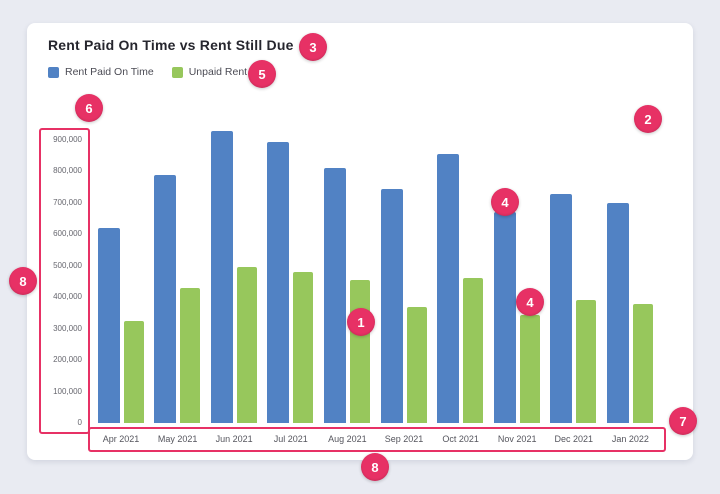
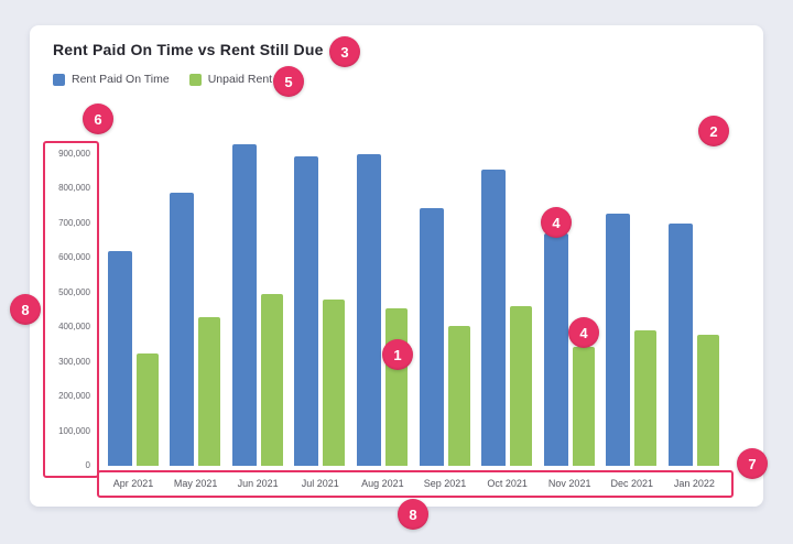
Rent Paid On Time/Aug 2021: 810000 -> 900000
Unpaid Rent/Sep 2021: 370000 -> 400000
